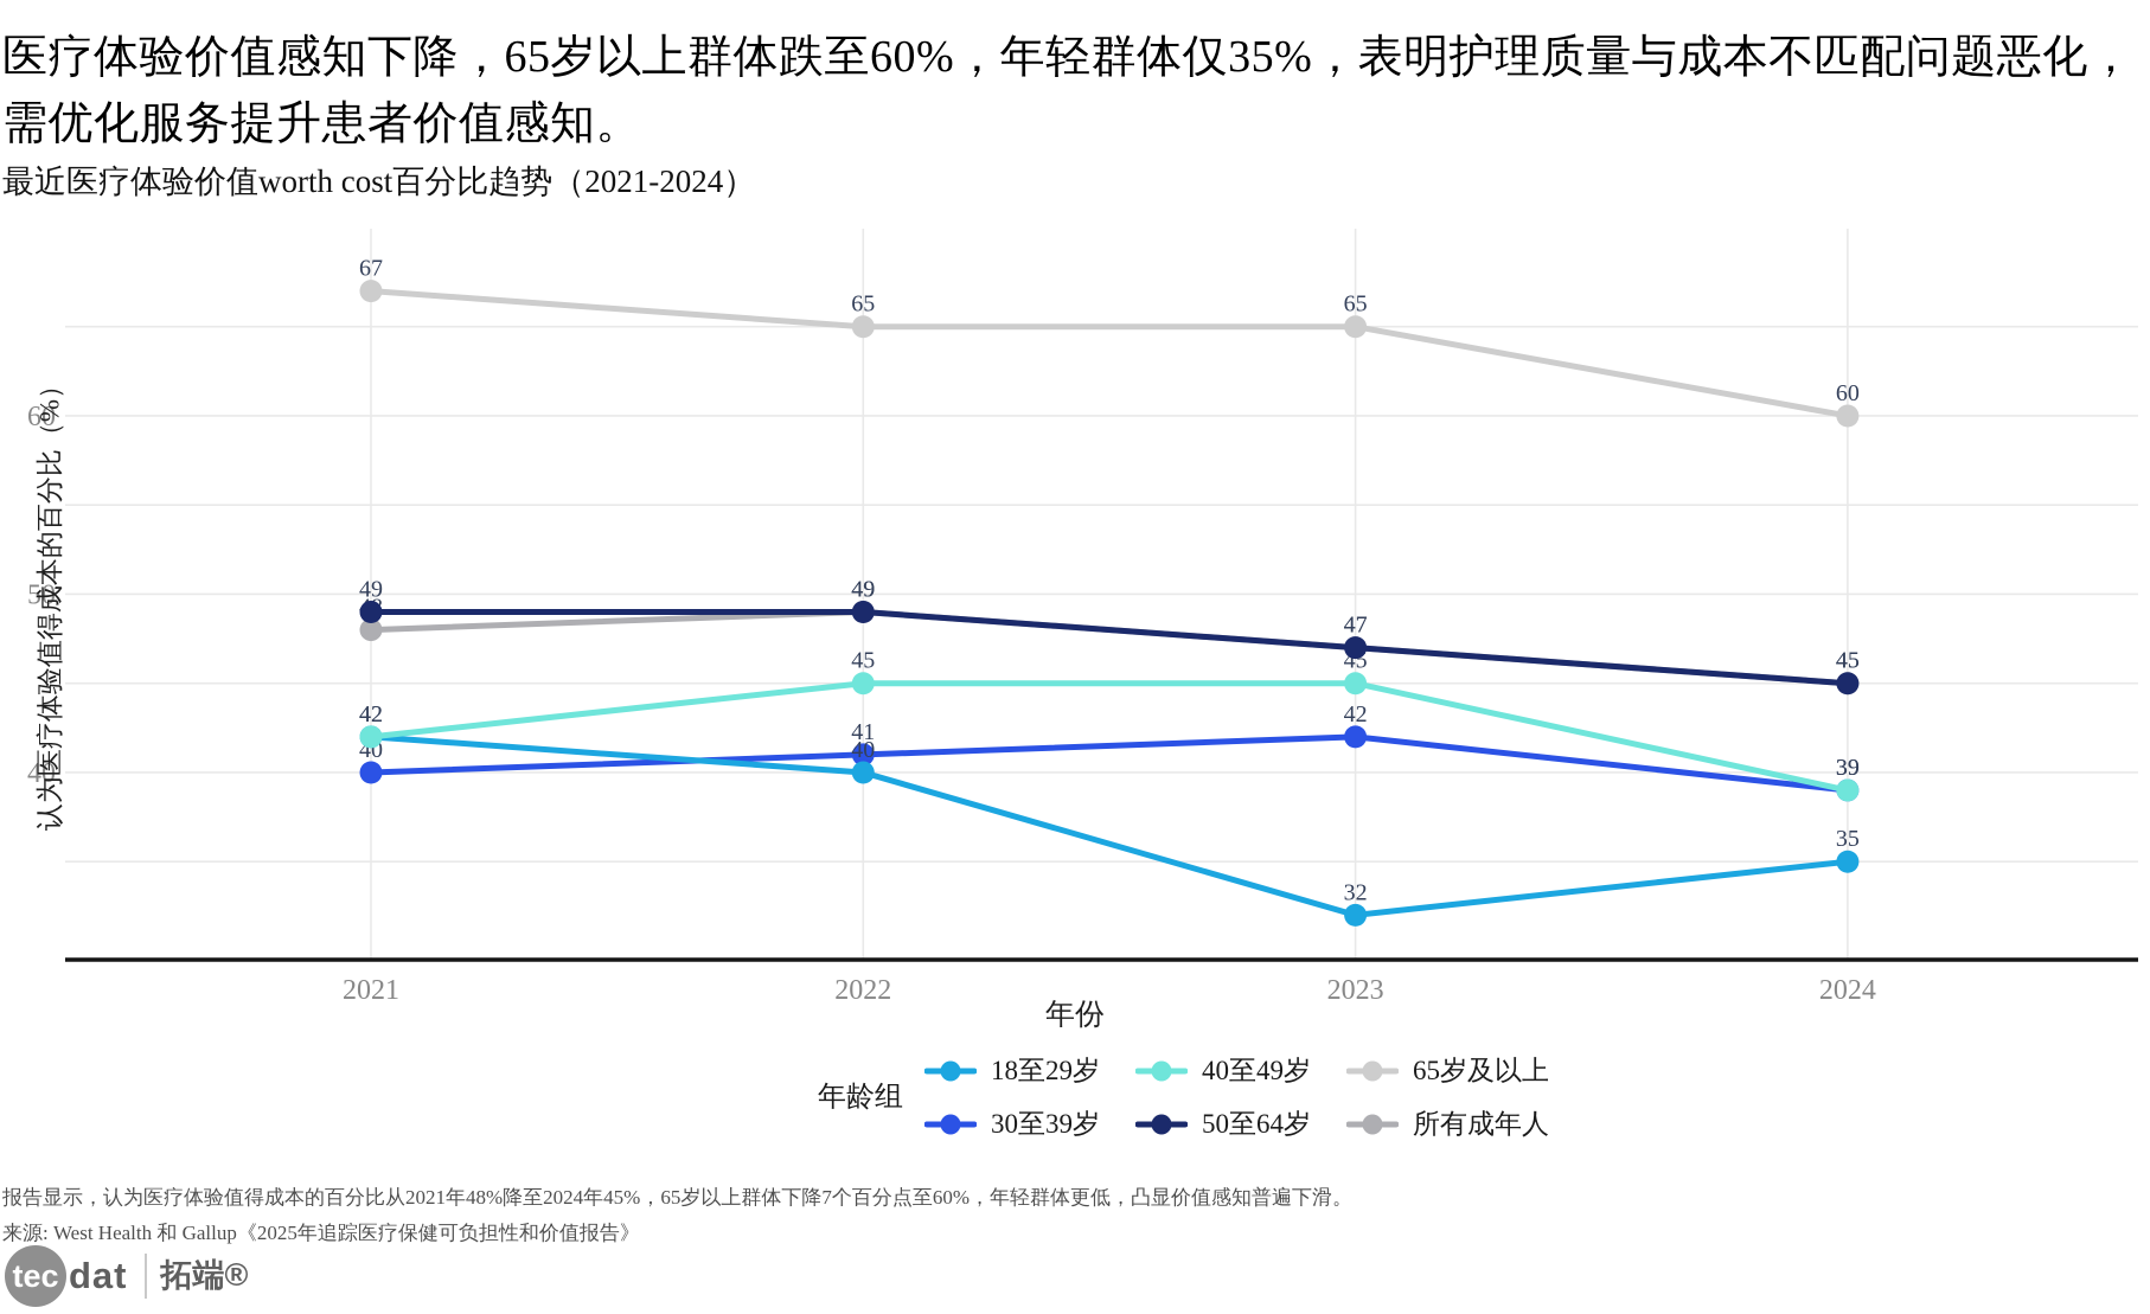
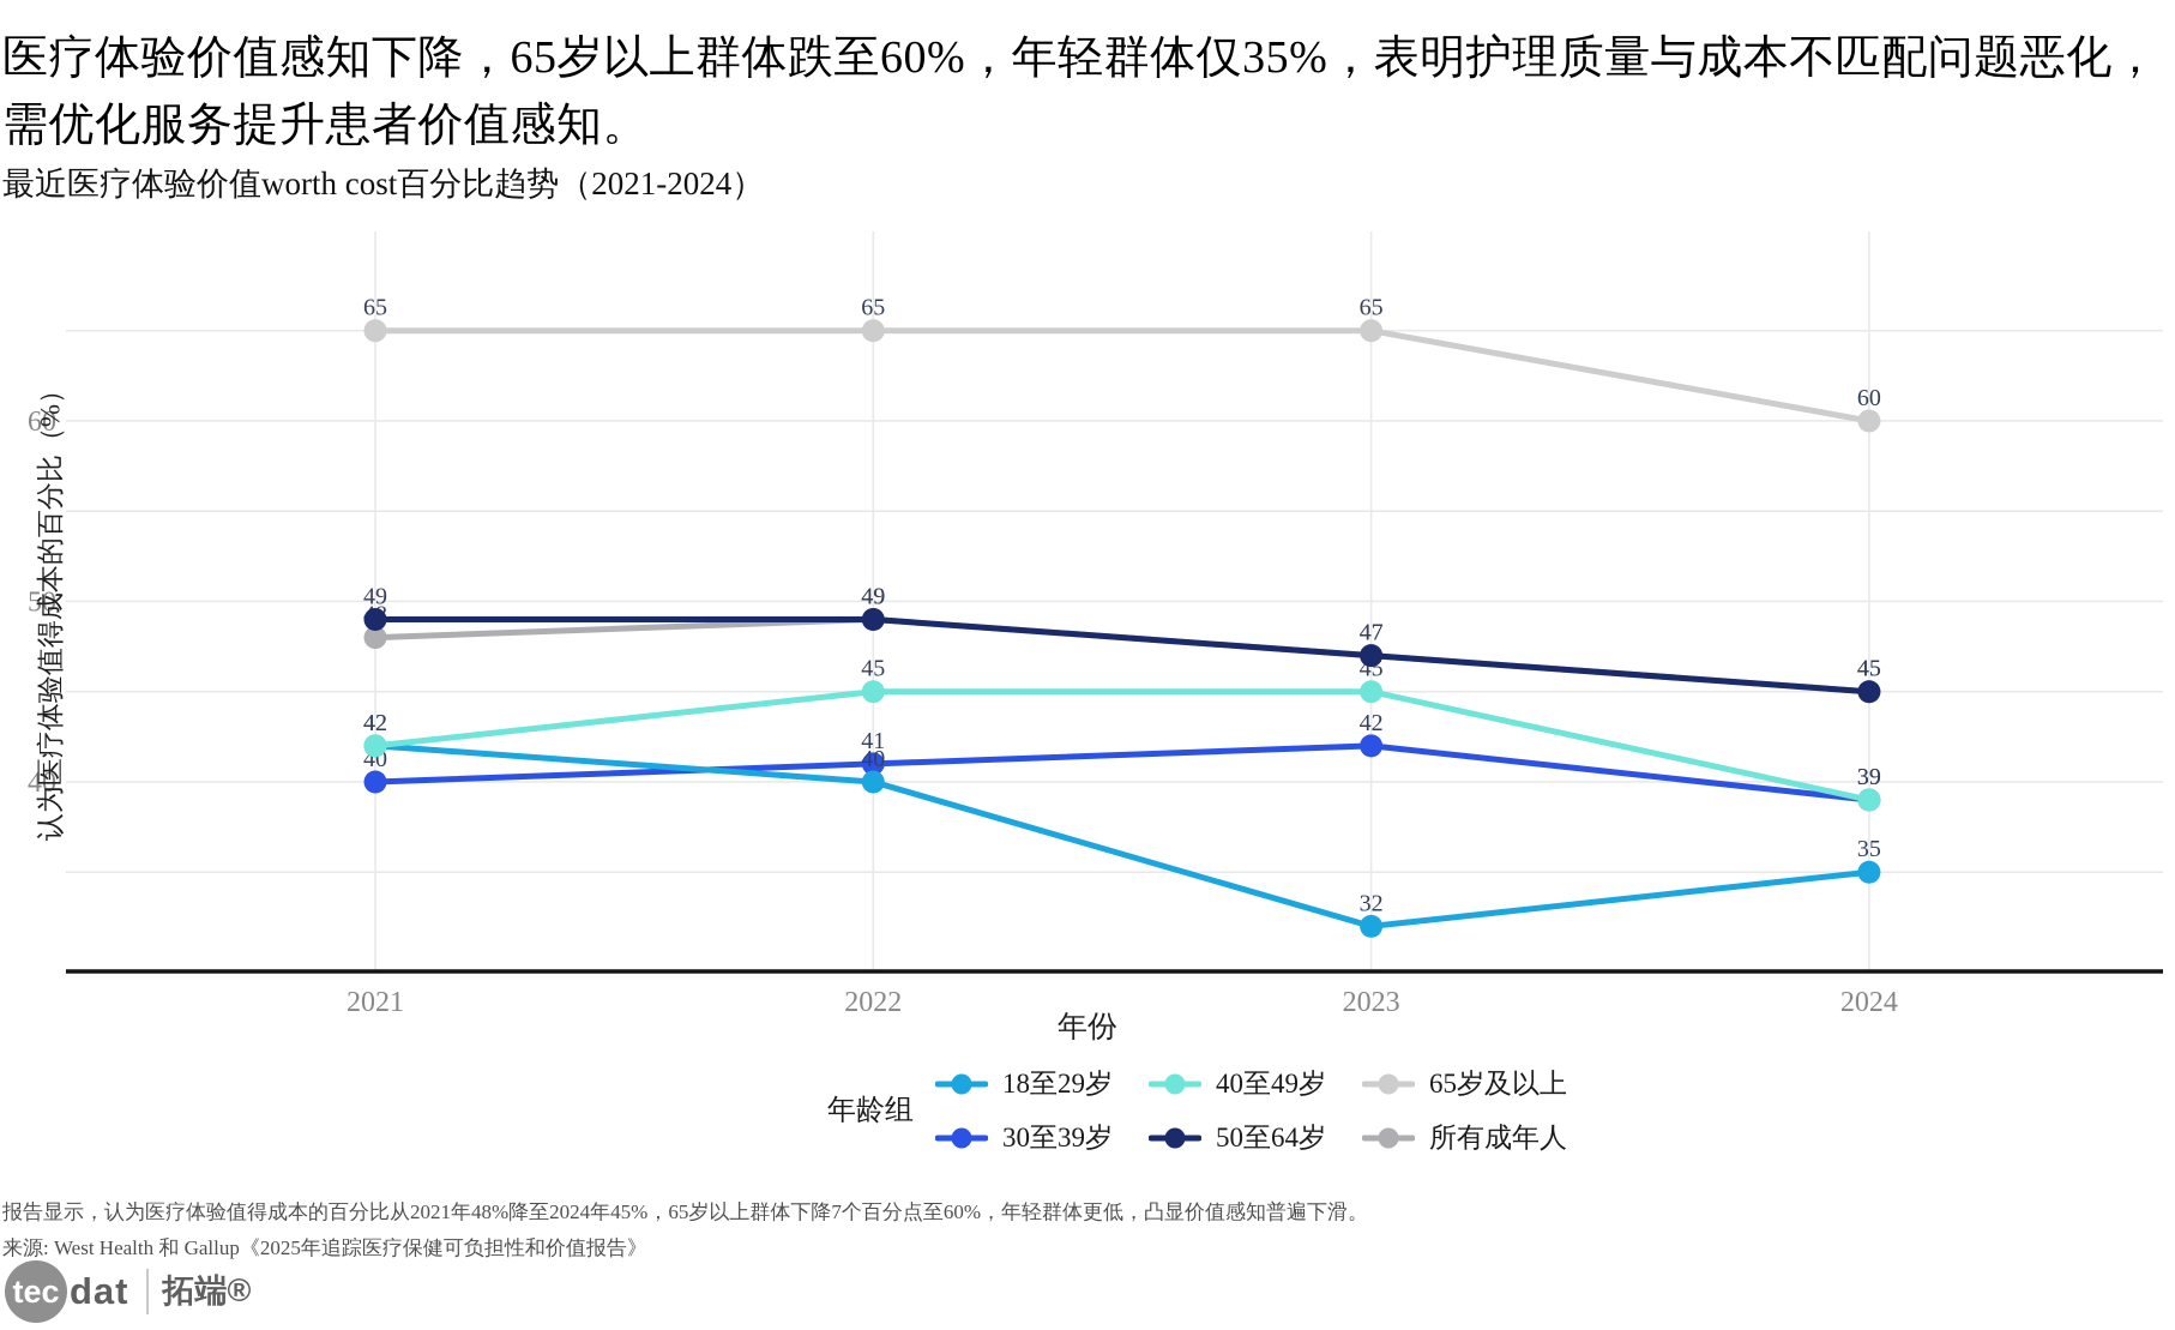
65岁及以上/2021: 67 -> 65
